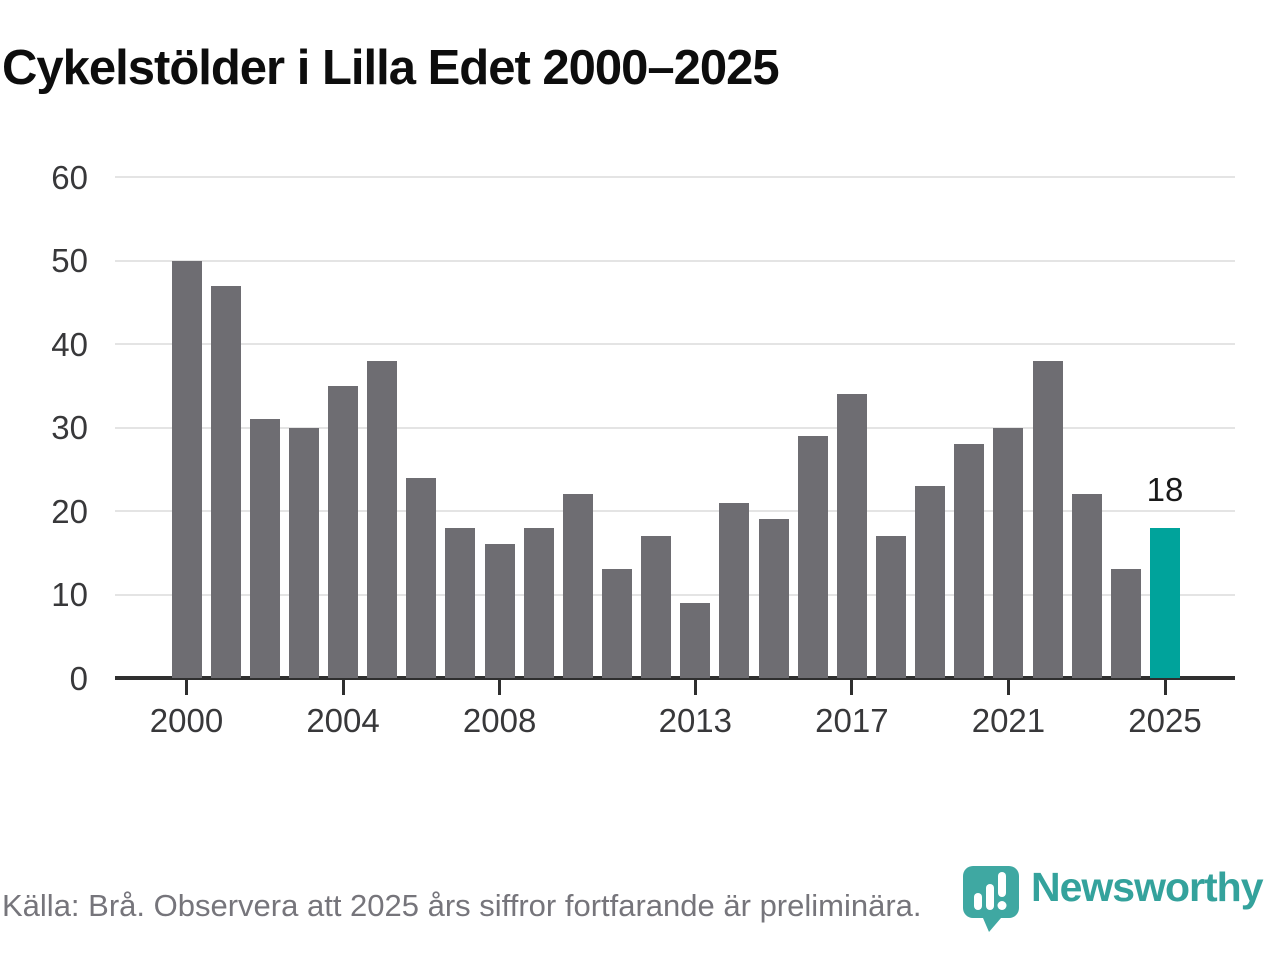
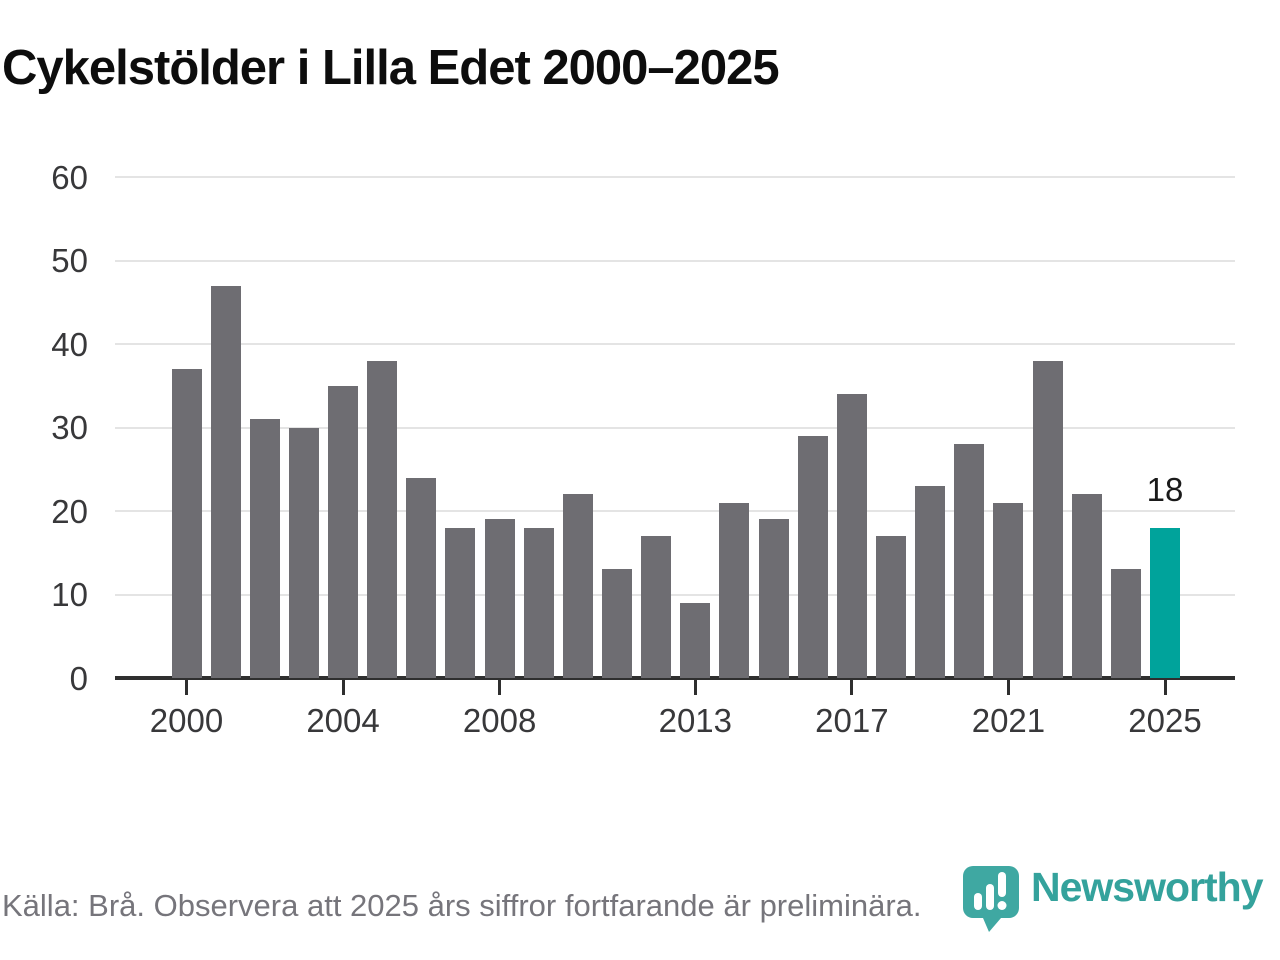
2000: 50 -> 37
2008: 16 -> 19
2021: 30 -> 21
